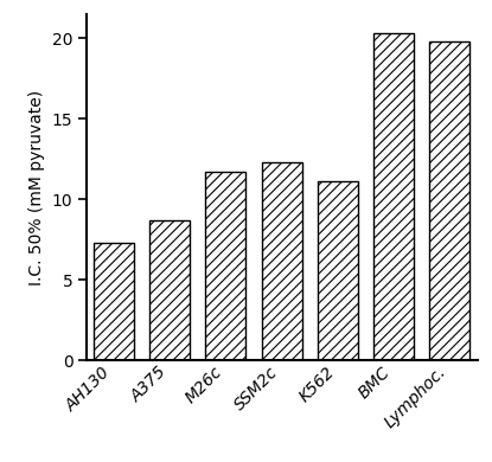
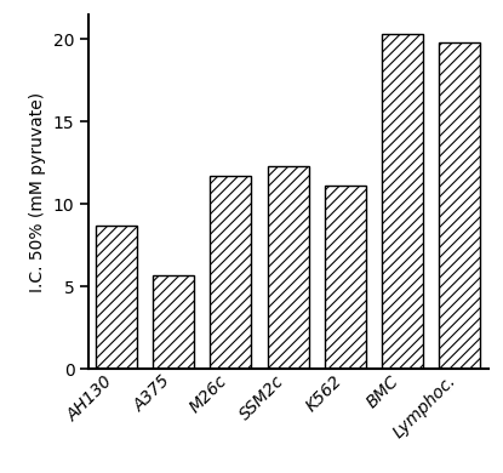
AH130: 7.3 -> 8.7
A375: 8.7 -> 5.7
